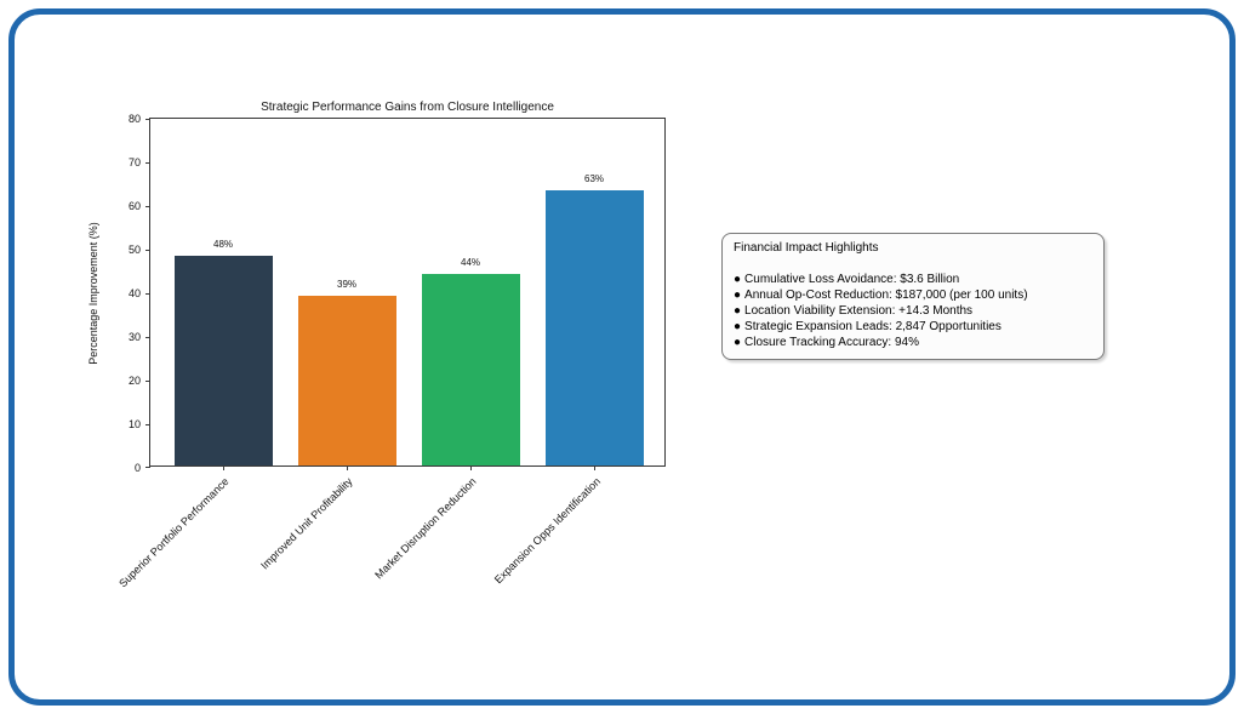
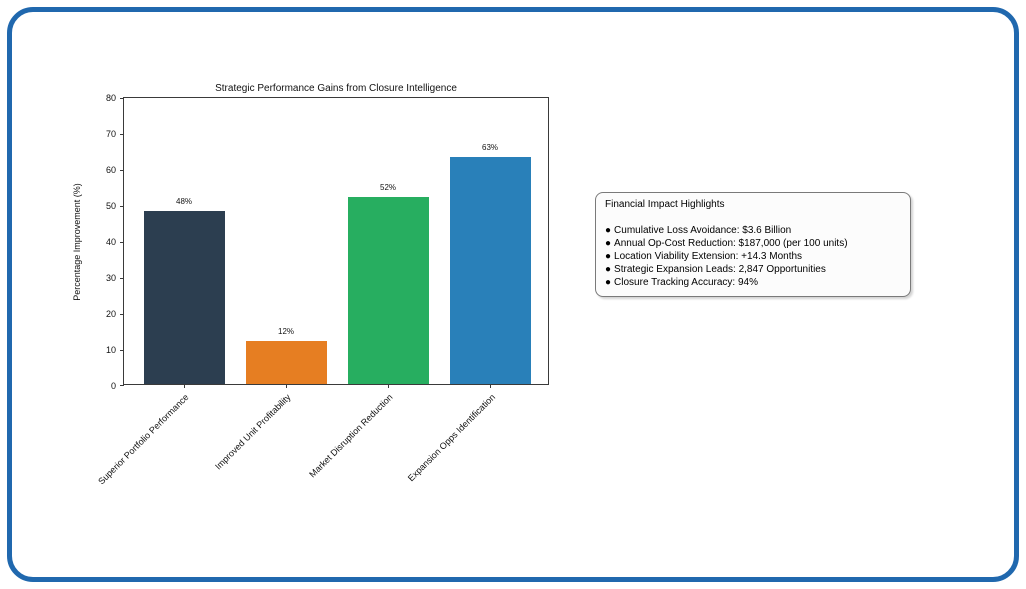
Improved Unit Profitability: 39% -> 12%
Market Disruption Reduction: 44% -> 52%
